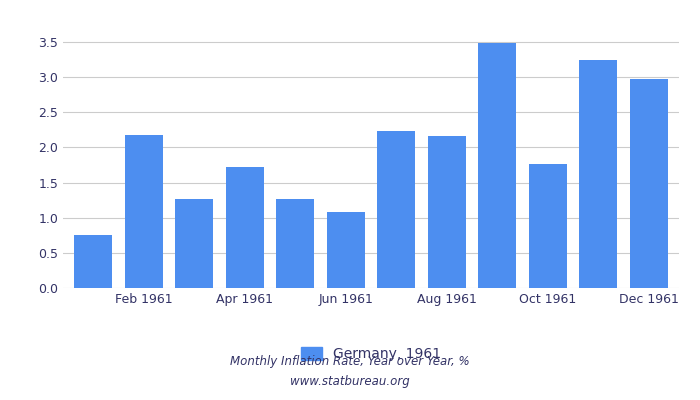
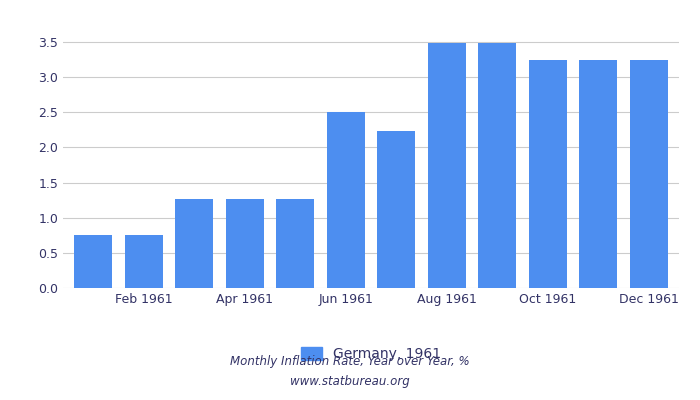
Feb 1961: 2.18 -> 0.75
Apr 1961: 1.72 -> 1.26
Jun 1961: 1.08 -> 2.50
Aug 1961: 2.16 -> 3.48
Oct 1961: 1.76 -> 3.24
Dec 1961: 2.98 -> 3.24
